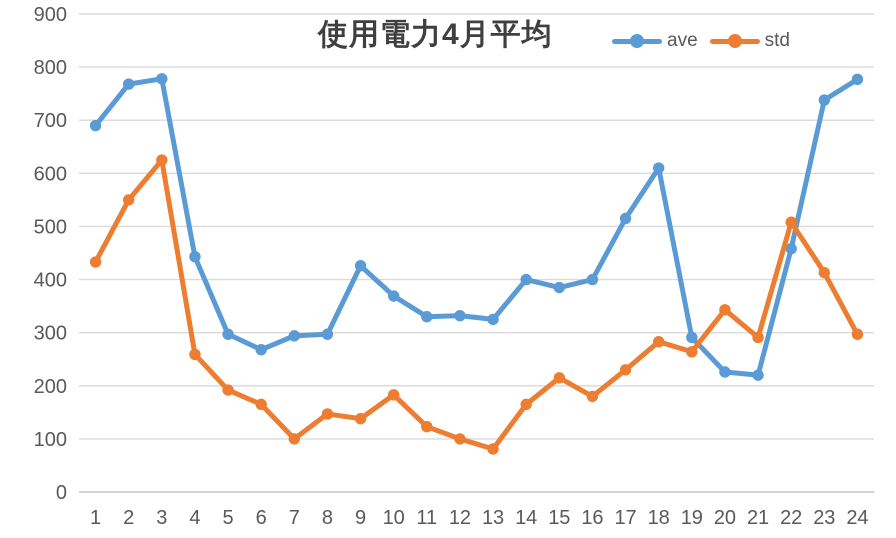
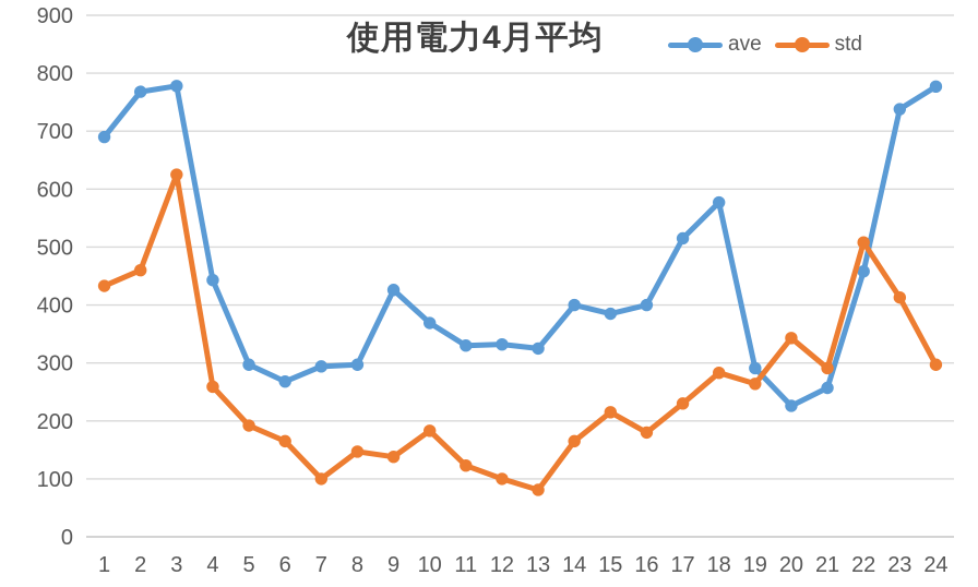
std/2: 550 -> 460
ave/18: 610 -> 580
ave/21: 220 -> 260
